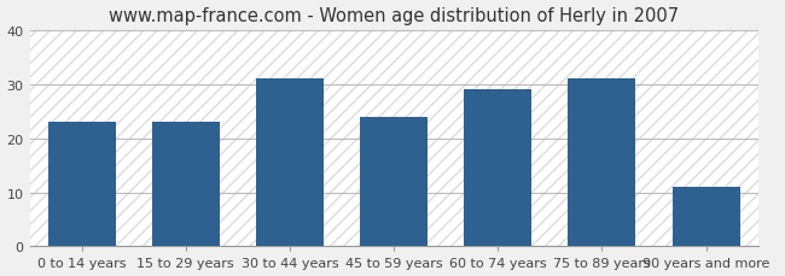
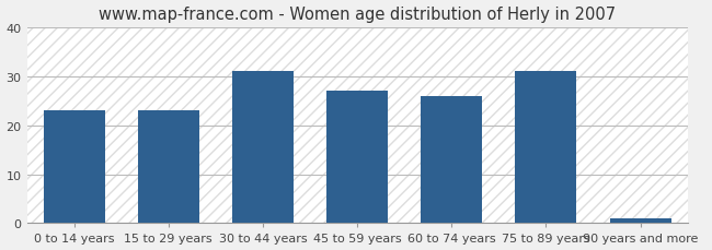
45 to 59 years: 24 -> 27
60 to 74 years: 29 -> 26
90 years and more: 11 -> 1
